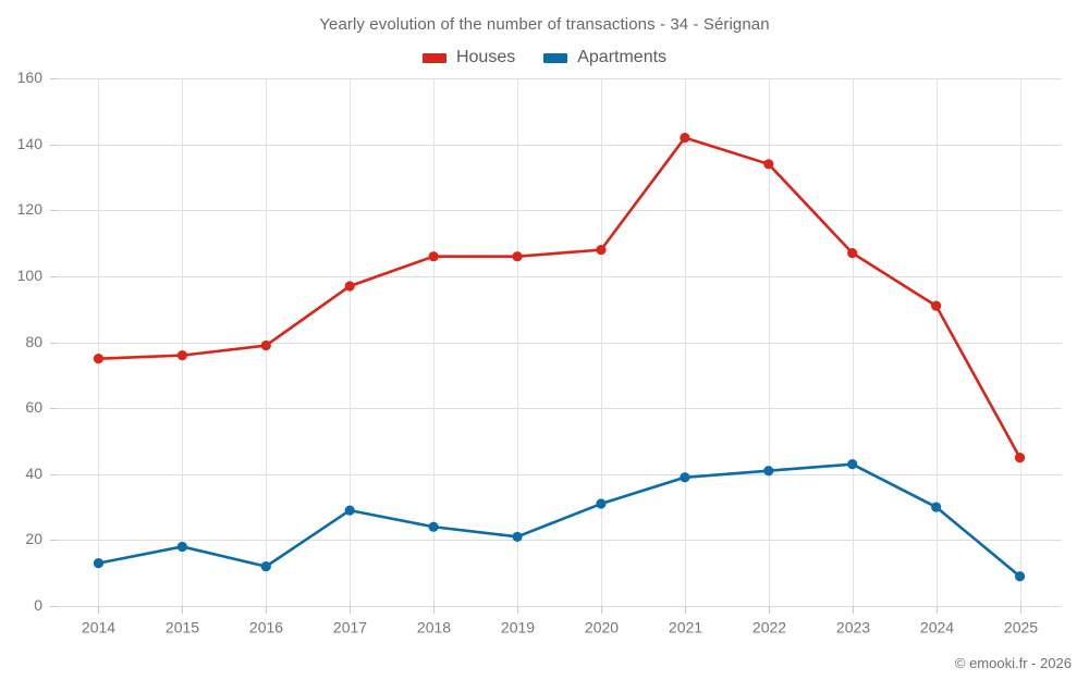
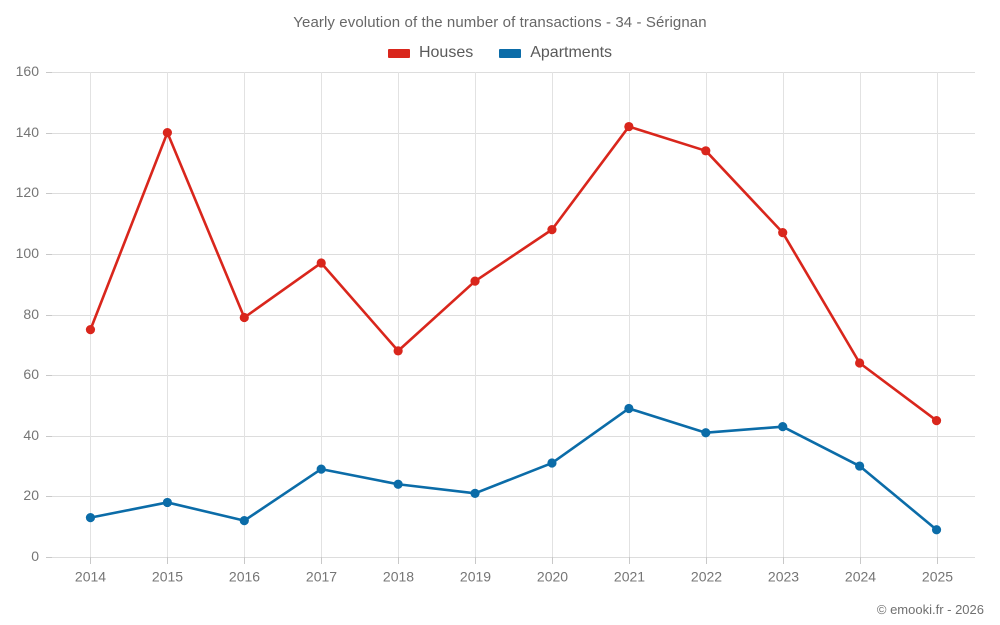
Houses/2015: 76 -> 140
Houses/2018: 106 -> 68
Houses/2019: 106 -> 91
Apartments/2021: 39 -> 49
Houses/2024: 91 -> 64
